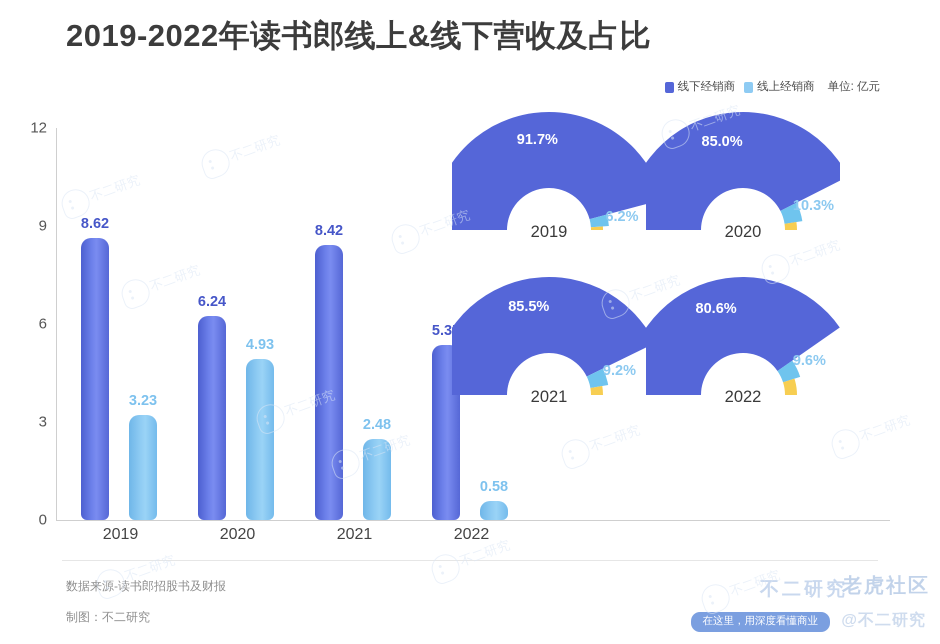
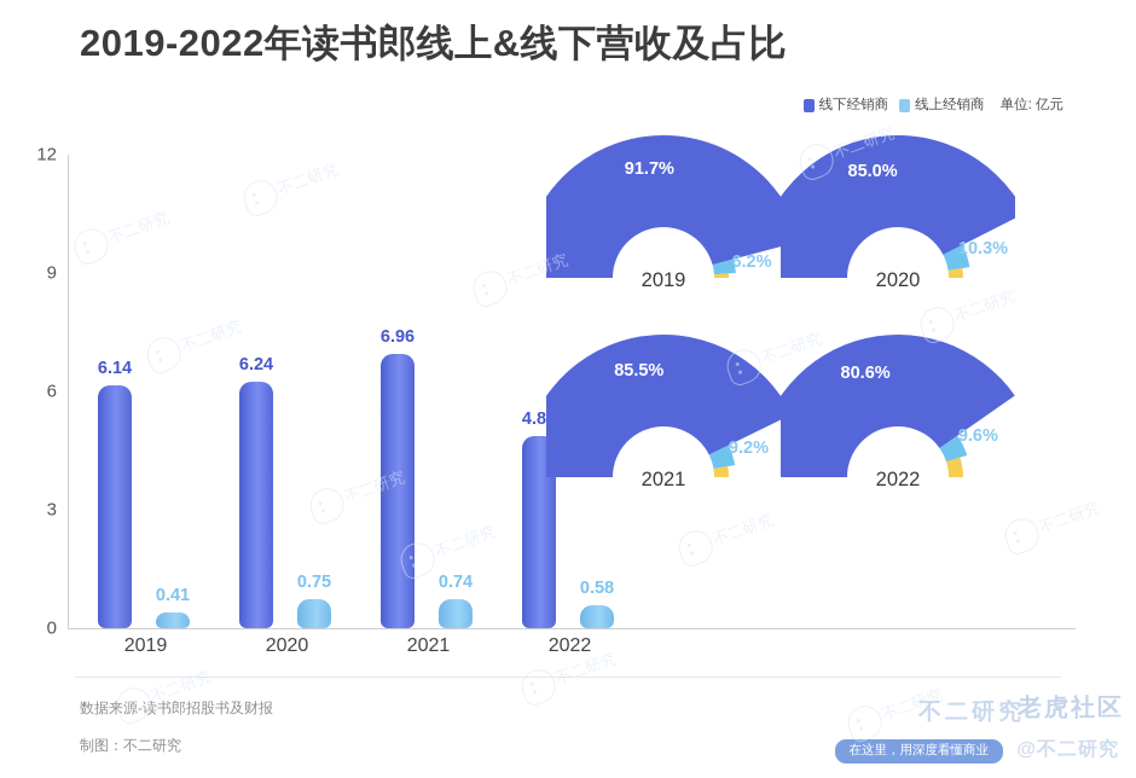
2019-2022年读书郎线上&线下营收及占比/线下经销商/2019: 8.62 -> 6.14
2019-2022年读书郎线上&线下营收及占比/线上经销商/2019: 3.23 -> 0.41
2019-2022年读书郎线上&线下营收及占比/线上经销商/2020: 4.93 -> 0.75
2019-2022年读书郎线上&线下营收及占比/线下经销商/2021: 8.42 -> 6.96
2019-2022年读书郎线上&线下营收及占比/线上经销商/2021: 2.48 -> 0.74
2019-2022年读书郎线上&线下营收及占比/线下经销商/2022: 5.35 -> 4.88
